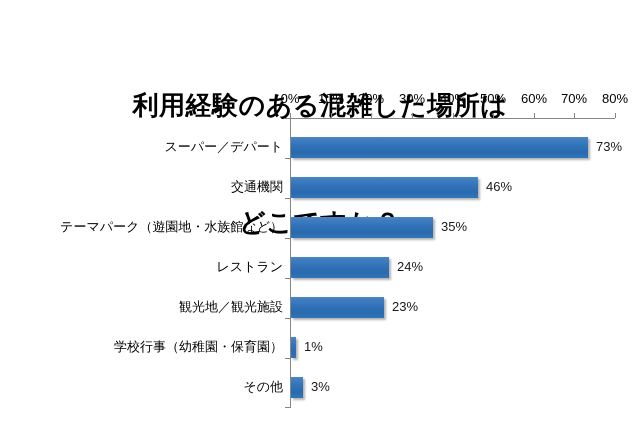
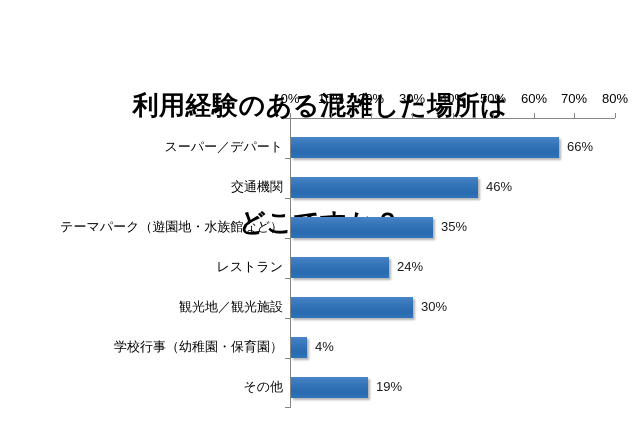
スーパー／デパート: 73% -> 66%
観光地／観光施設: 23% -> 30%
学校行事（幼稚園・保育園）: 1% -> 4%
その他: 3% -> 19%
